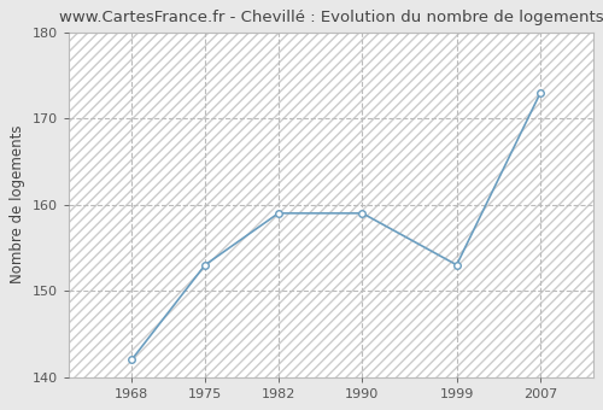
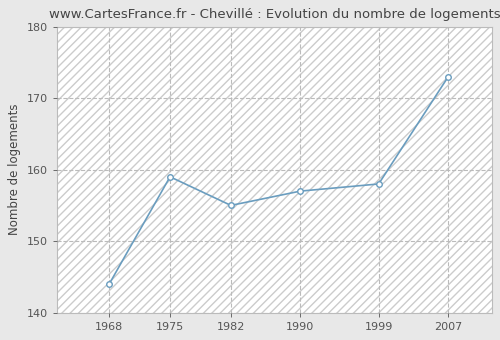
1968: 142 -> 144
1975: 153 -> 159
1982: 159 -> 155
1990: 159 -> 157
1999: 153 -> 158
